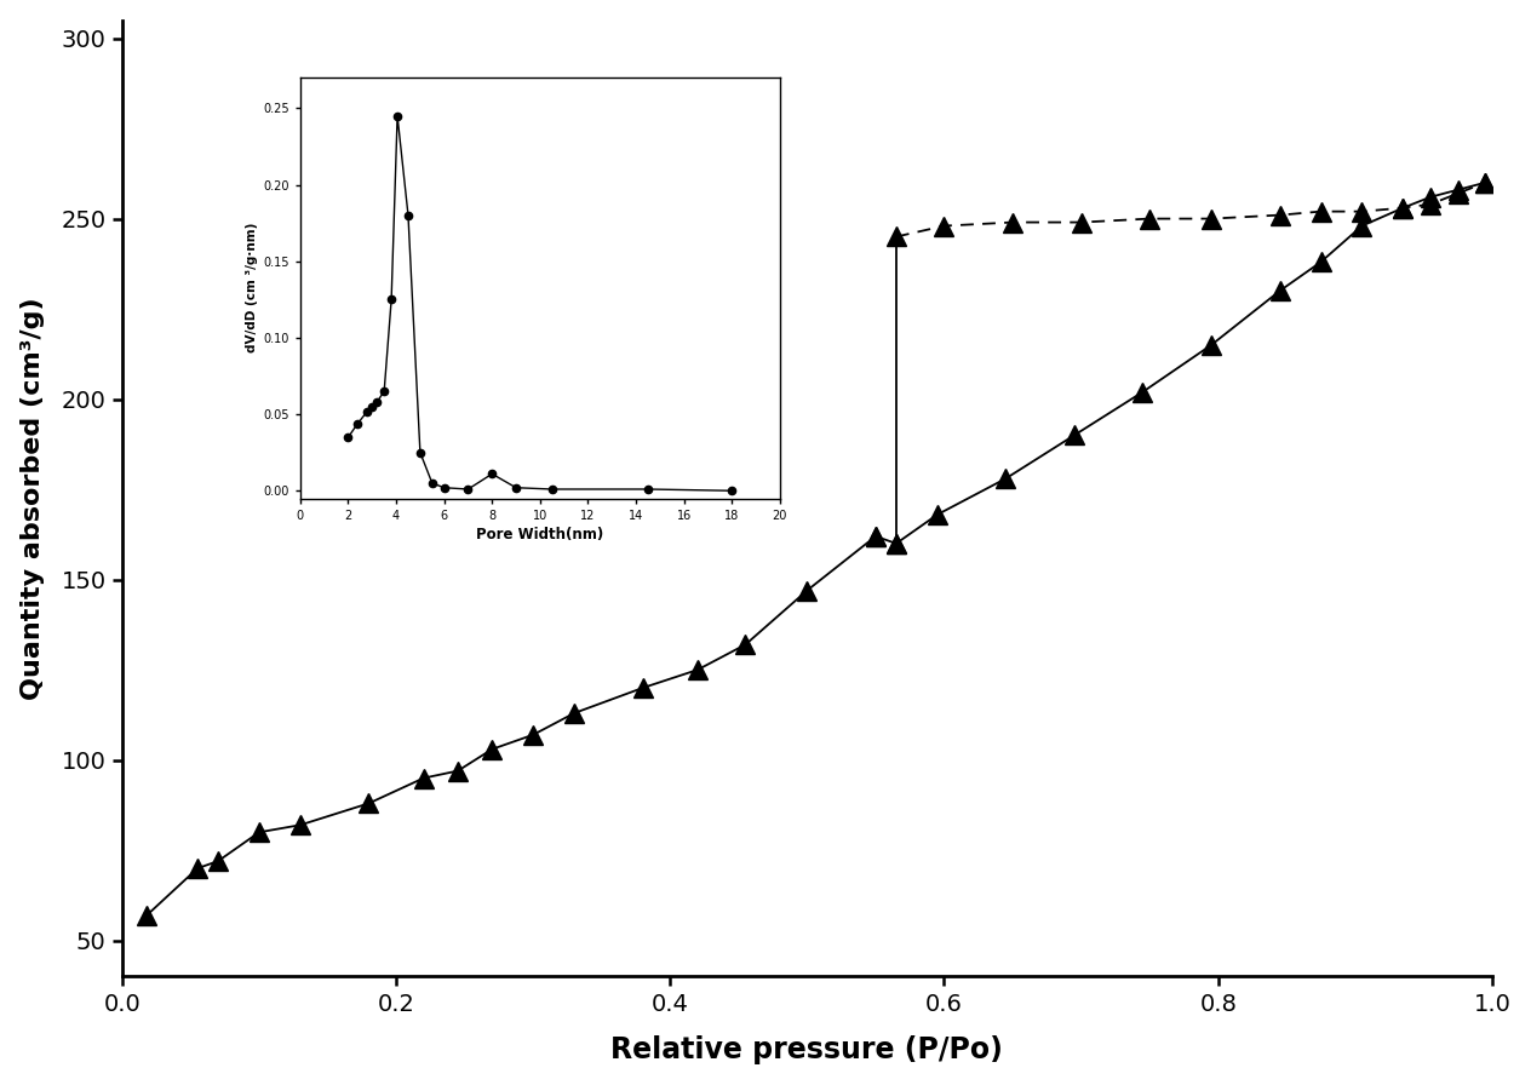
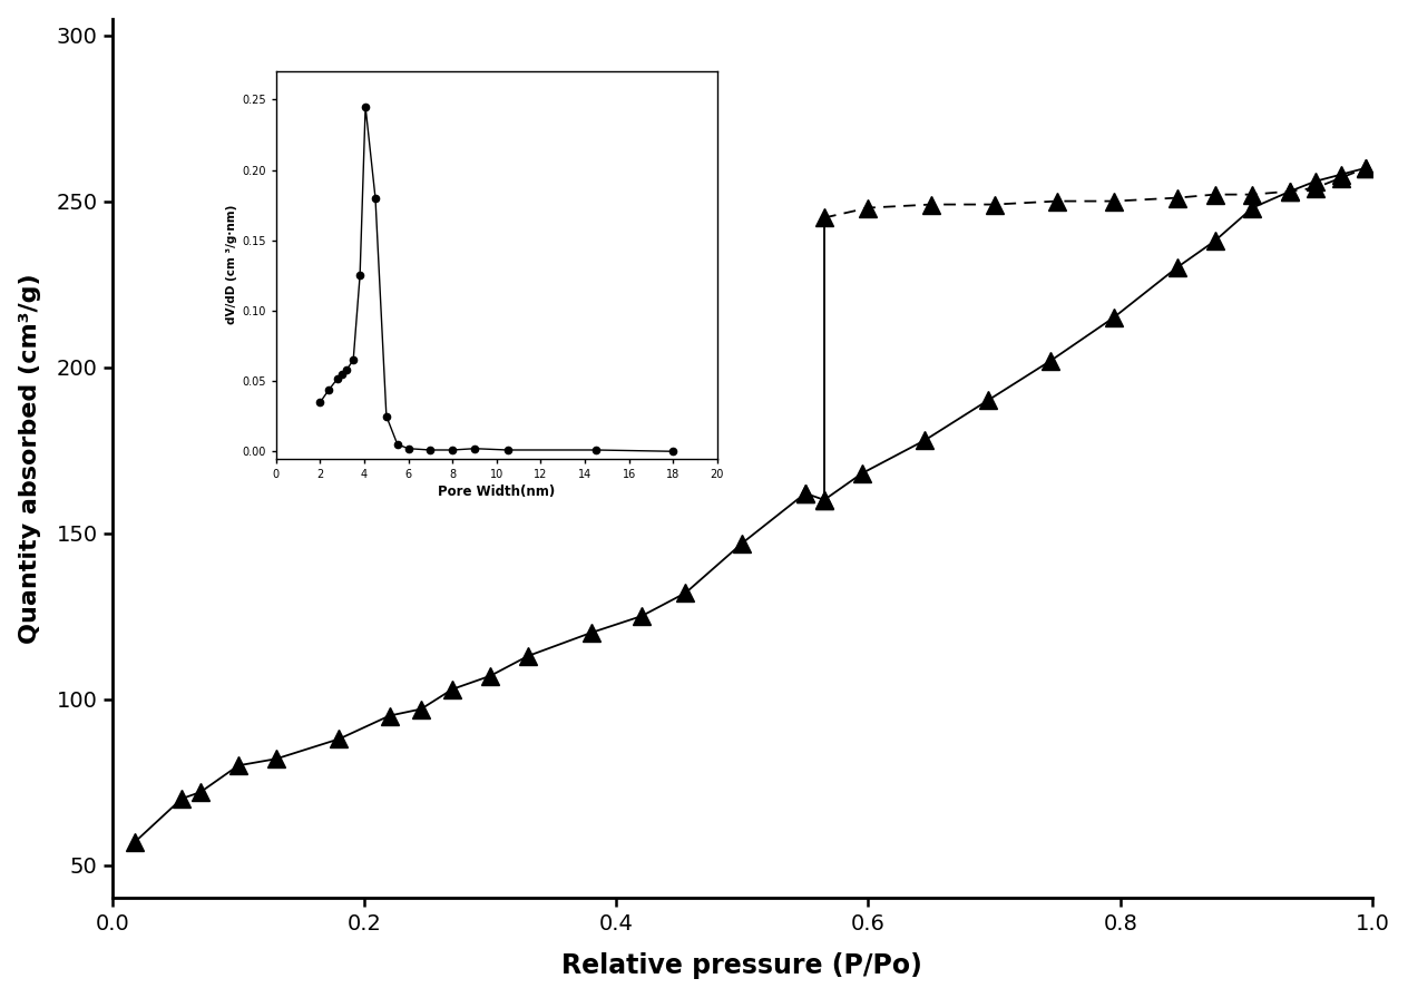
8: 0.011 -> 0.001
